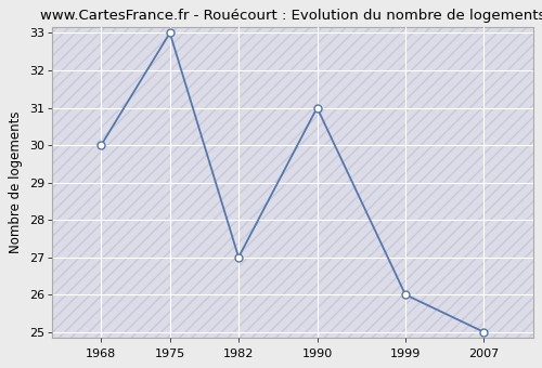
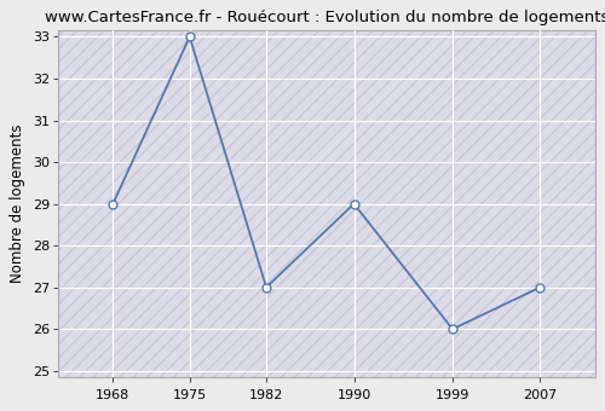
1968: 30 -> 29
1990: 31 -> 29
2007: 25 -> 27
